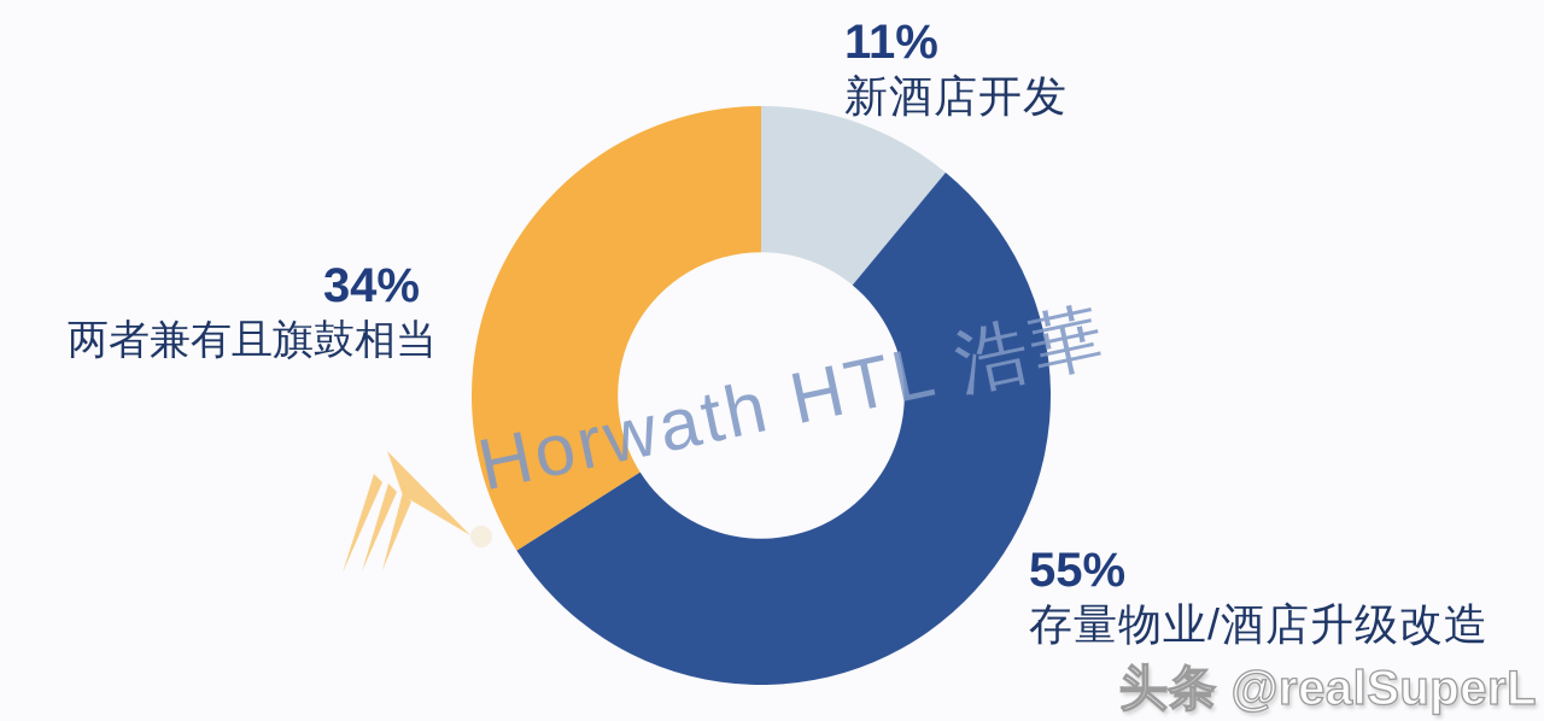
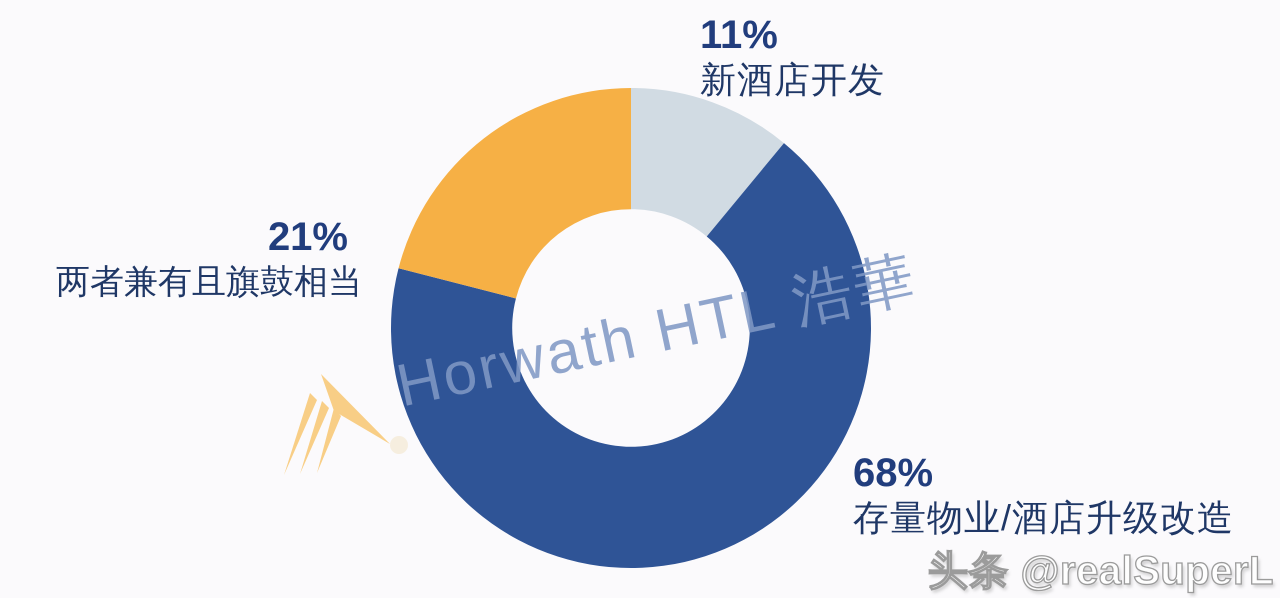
存量物业/酒店升级改造: 55% -> 68%
两者兼有且旗鼓相当: 34% -> 21%
